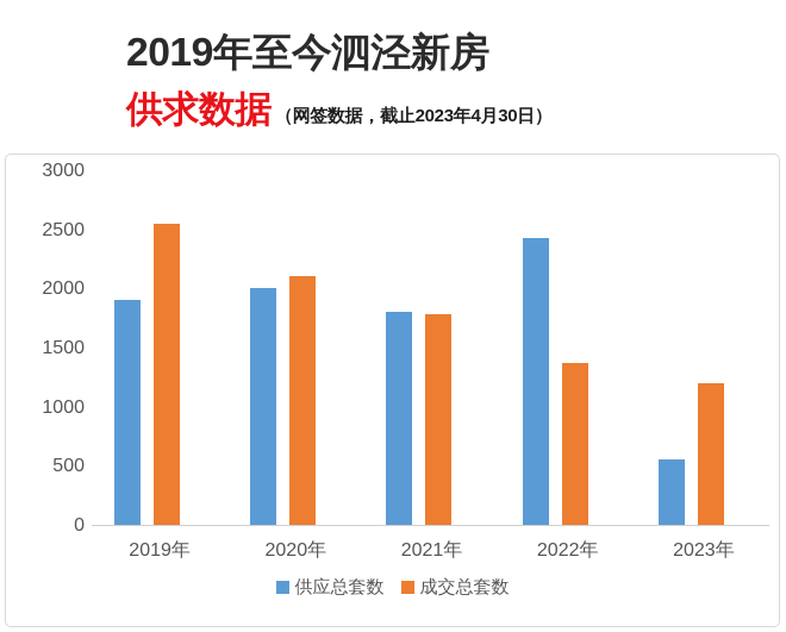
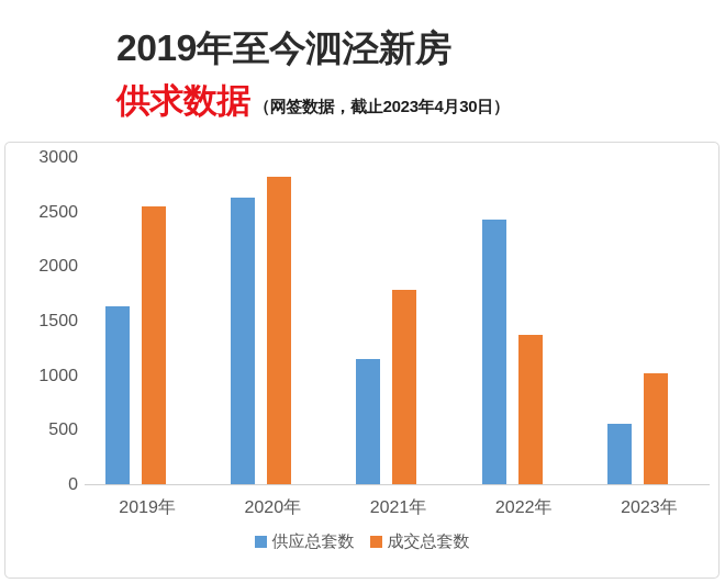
供应总套数/2019年: 1900 -> 1600
供应总套数/2020年: 2000 -> 2600
成交总套数/2020年: 2100 -> 2800
供应总套数/2021年: 1800 -> 1200
成交总套数/2023年: 1200 -> 1000
